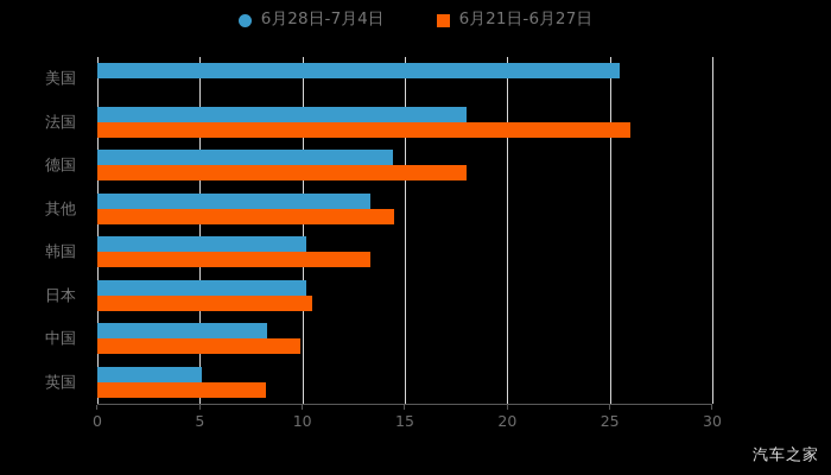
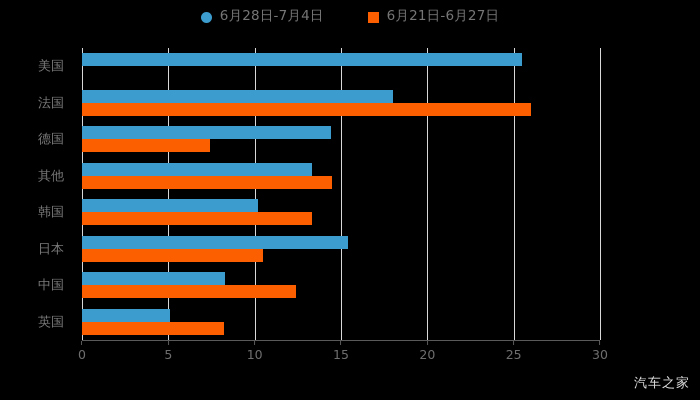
6月21日-6月27日/德国: 18.0 -> 7.4
6月28日-7月4日/日本: 10.2 -> 15.4
6月21日-6月27日/中国: 9.9 -> 12.4
